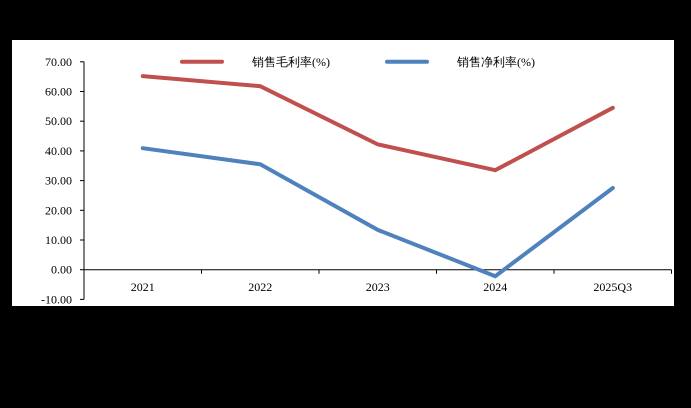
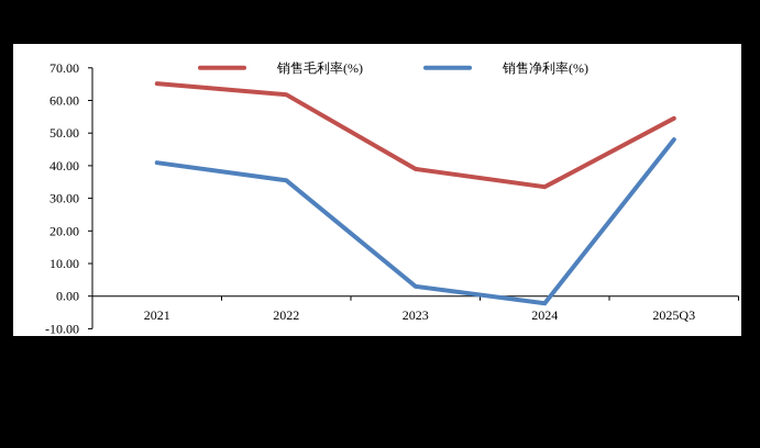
销售毛利率(%)/2023: 42 -> 39
销售净利率(%)/2023: 13 -> 3
销售净利率(%)/2025Q3: 28 -> 48
